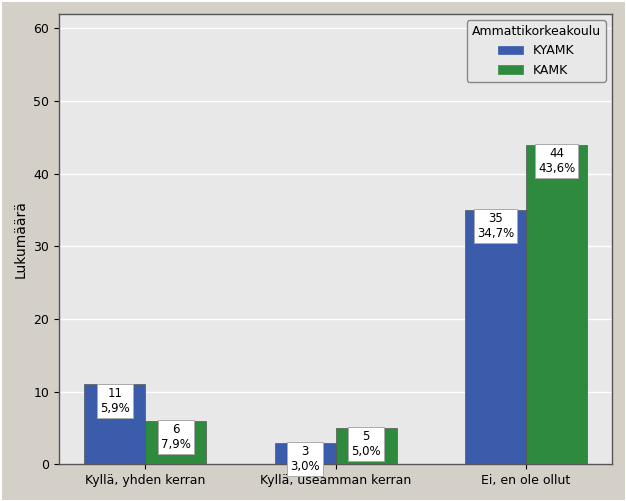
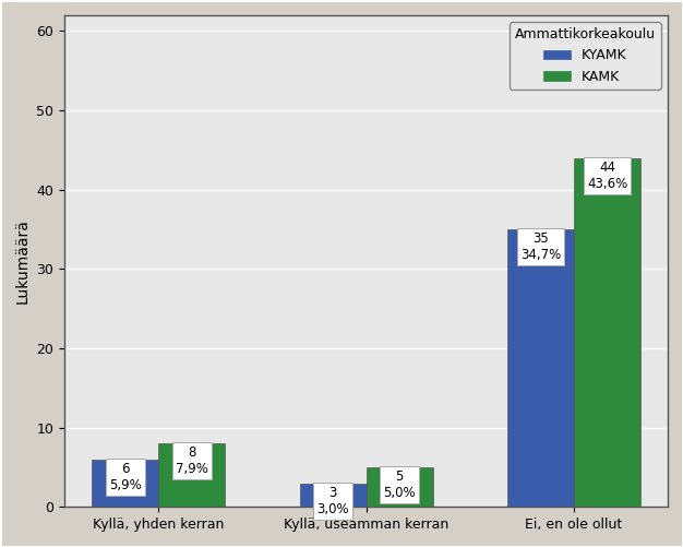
KYAMK/Kyllä, yhden kerran: 11 -> 6
KAMK/Kyllä, yhden kerran: 6 -> 8
